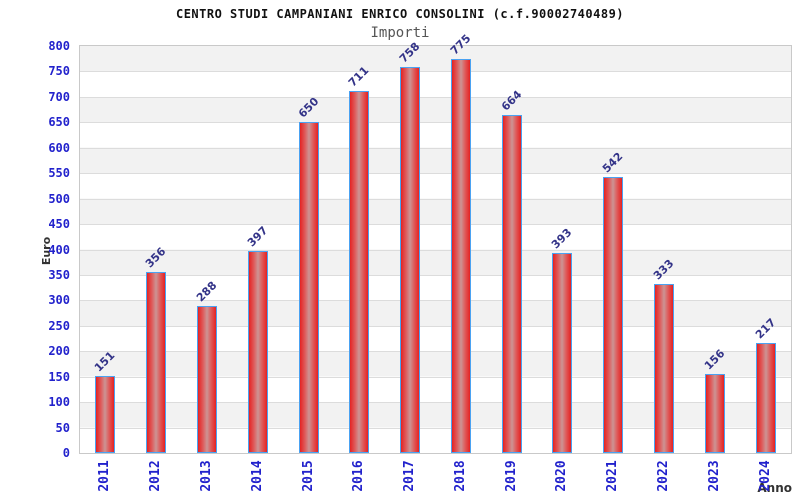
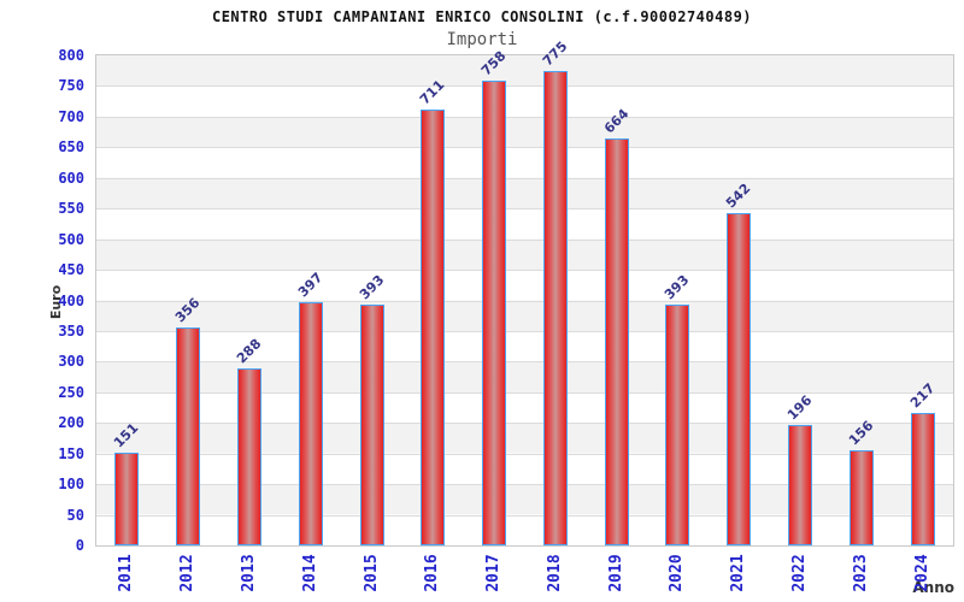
2015: 650 -> 393
2022: 333 -> 196
